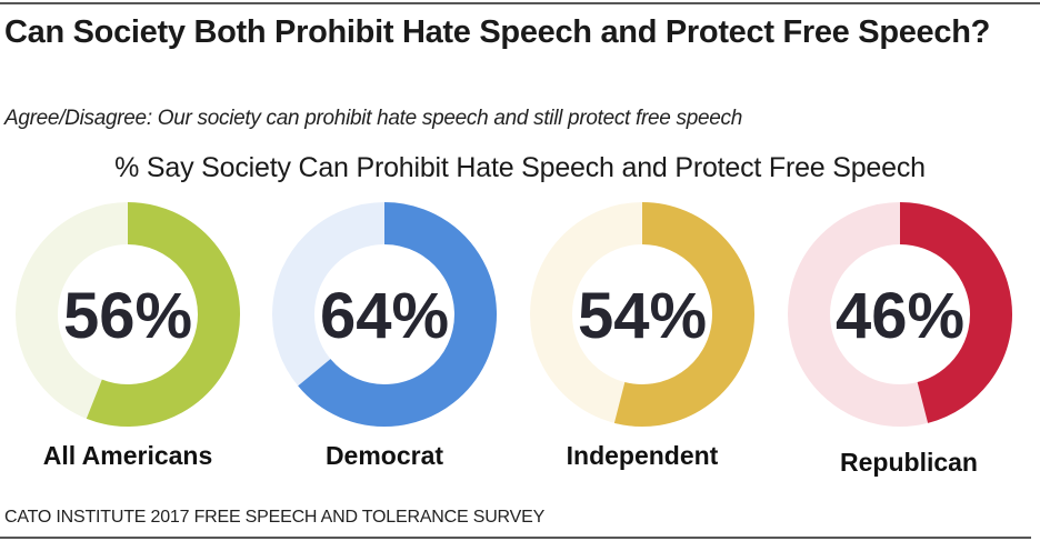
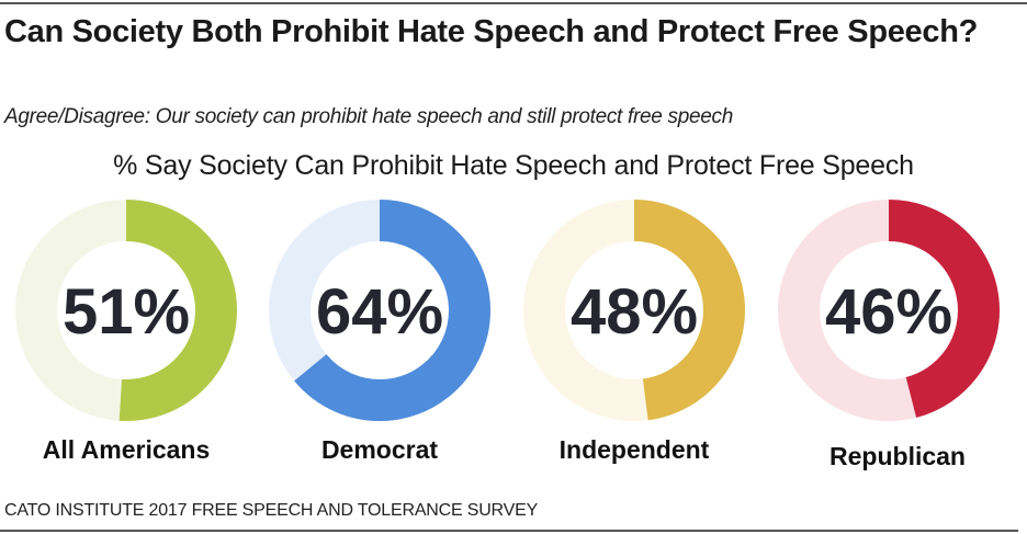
All Americans: 56% -> 51%
Independent: 54% -> 48%
